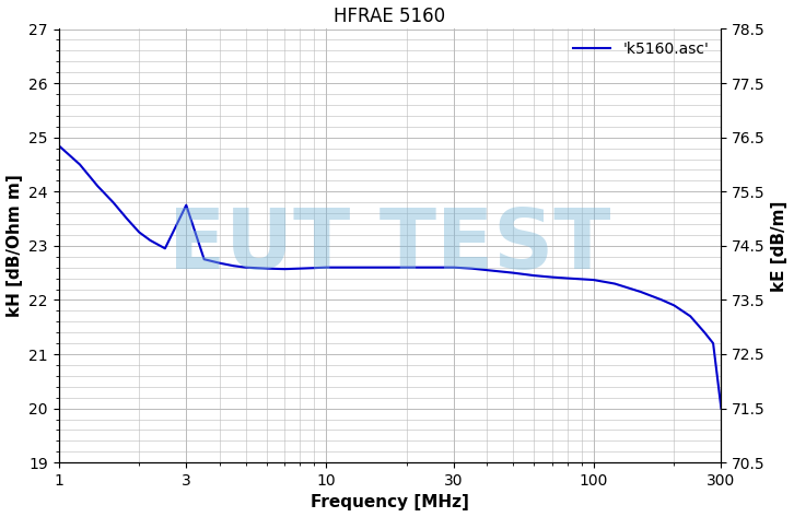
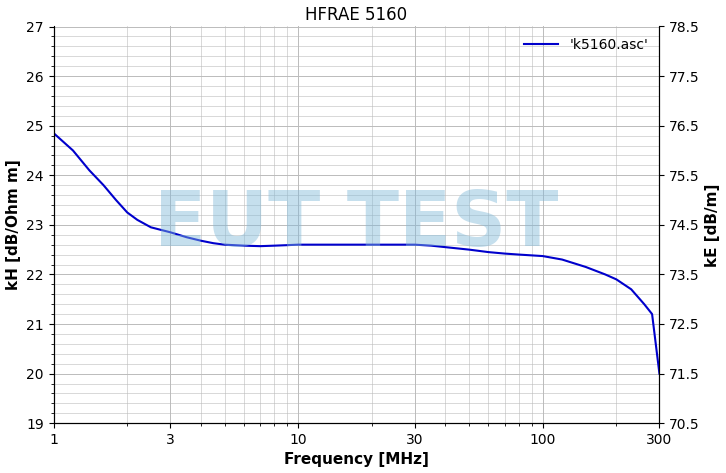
3: 23.75 -> 22.85
